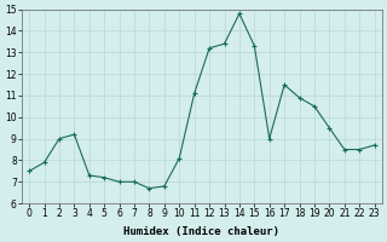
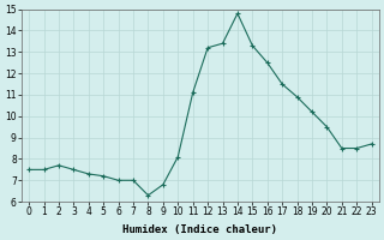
1: 7.9 -> 7.5
2: 9.0 -> 7.7
3: 9.2 -> 7.5
8: 6.7 -> 6.3
16: 9.0 -> 12.5
19: 10.5 -> 10.2
